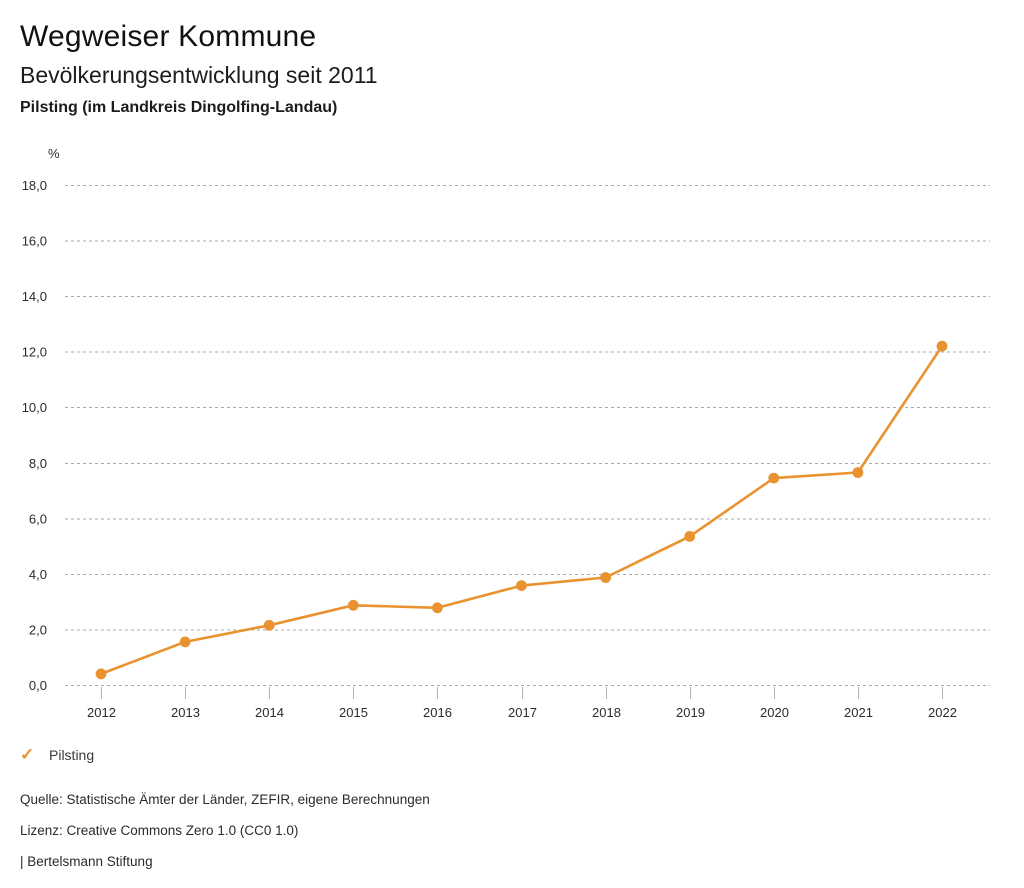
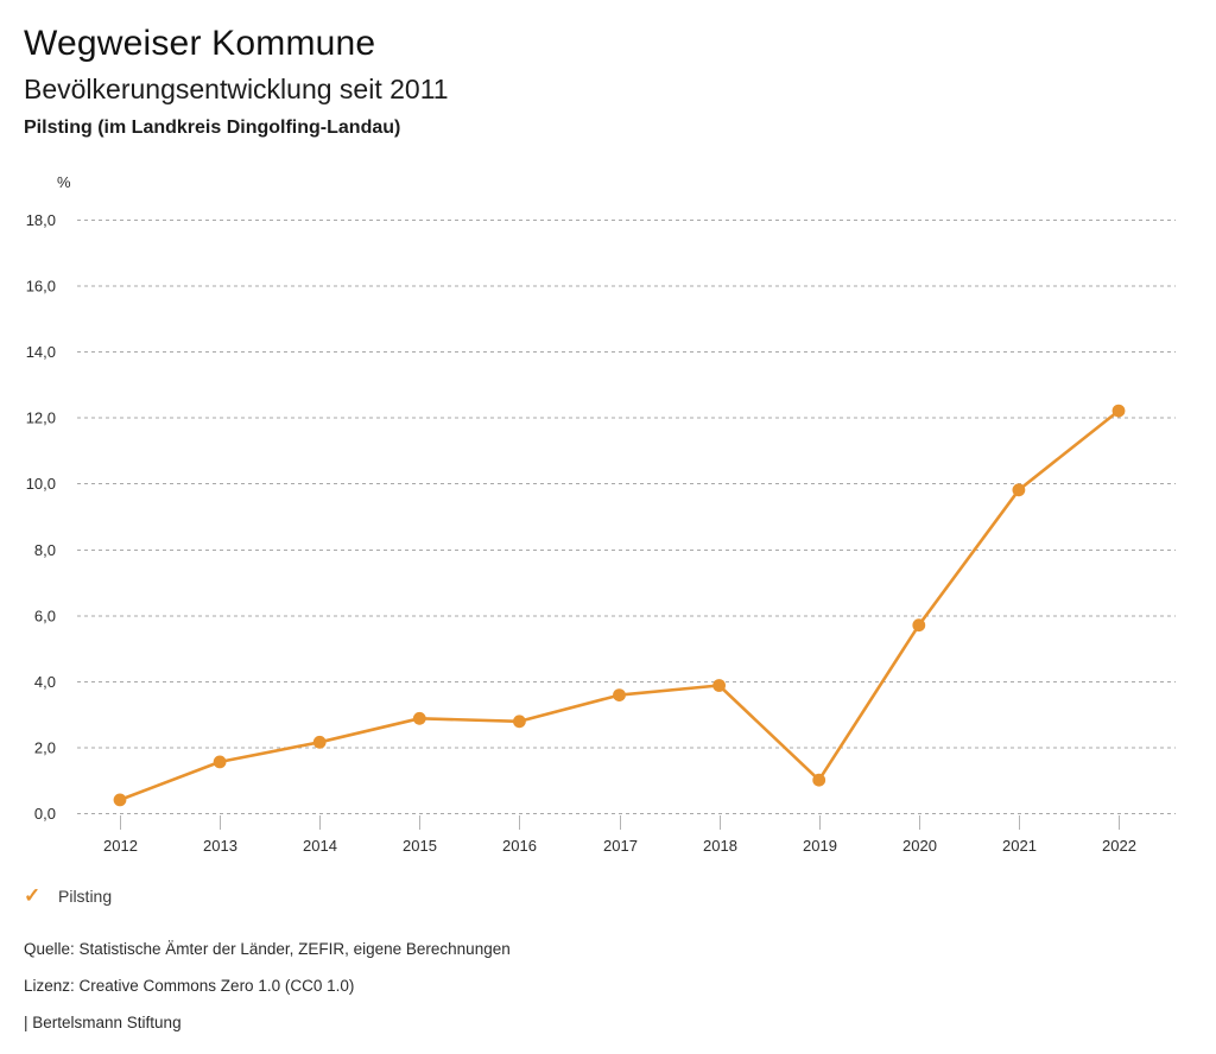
2019: 5,3 -> 1,0
2020: 7,5 -> 5,7
2021: 7,7 -> 9,8
